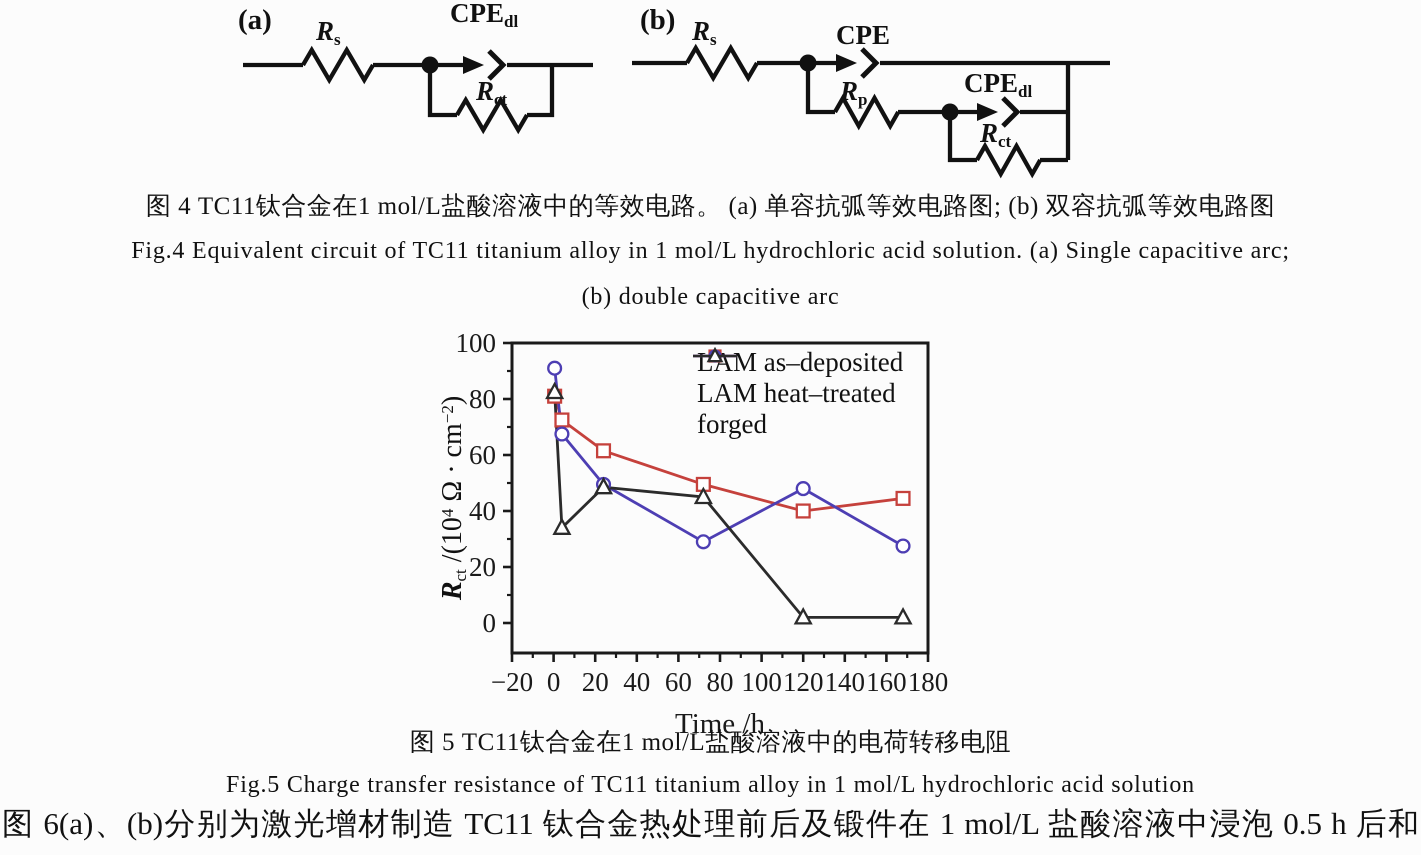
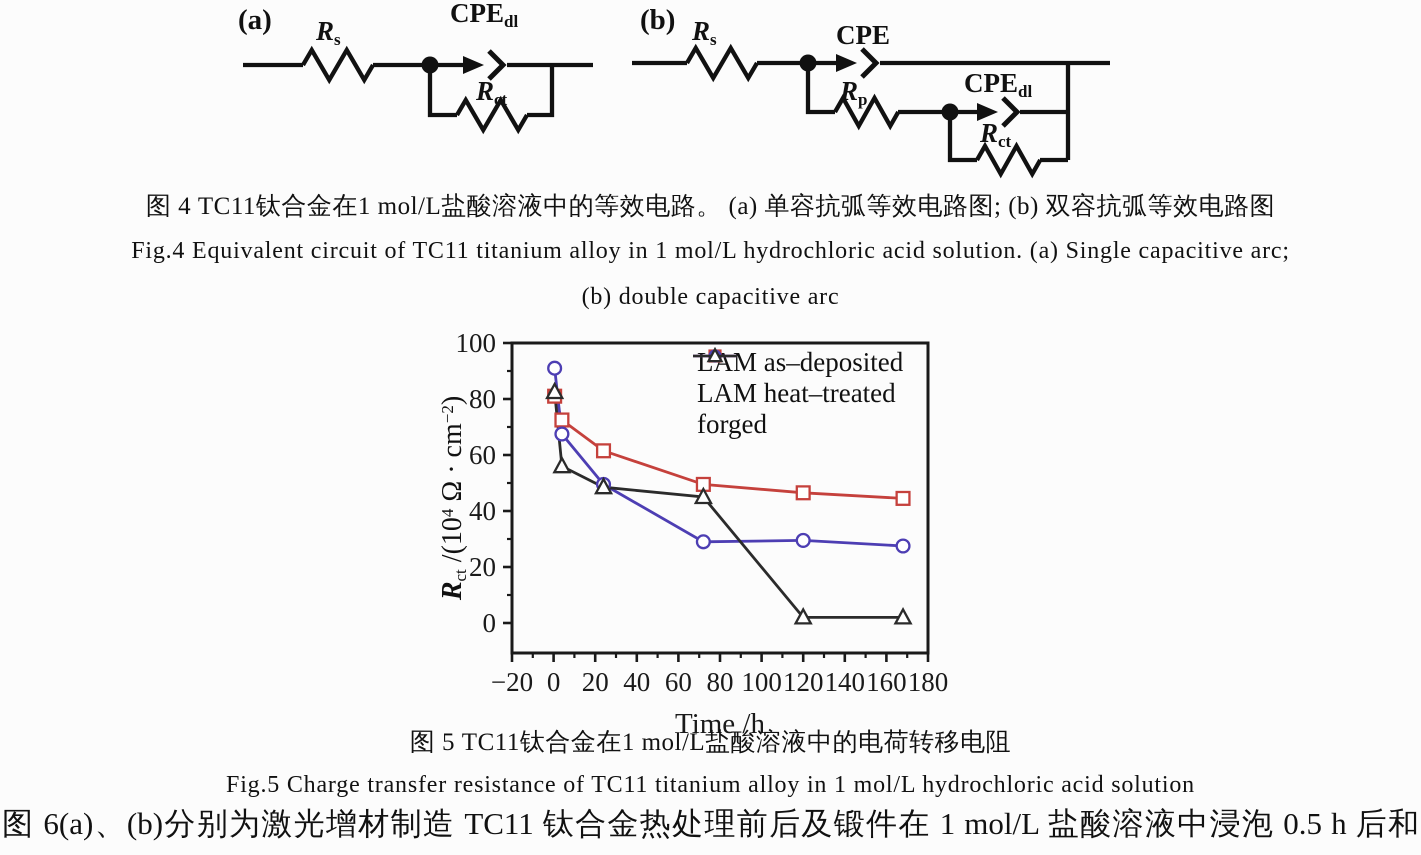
forged/4: 34 -> 56
LAM as–deposited/120: 40 -> 46
LAM heat–treated/120: 48 -> 30
